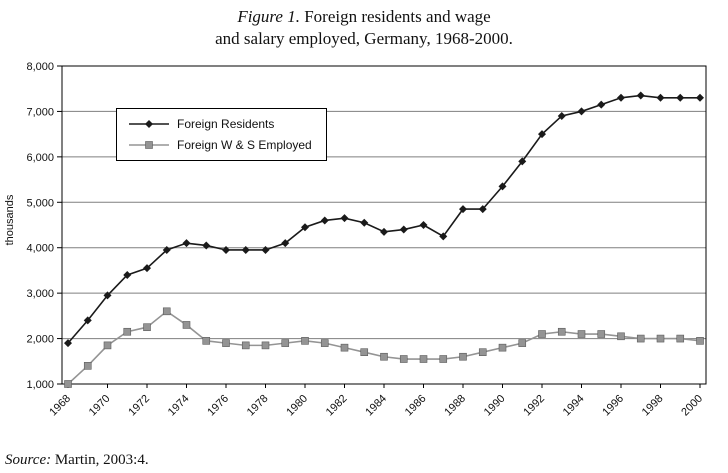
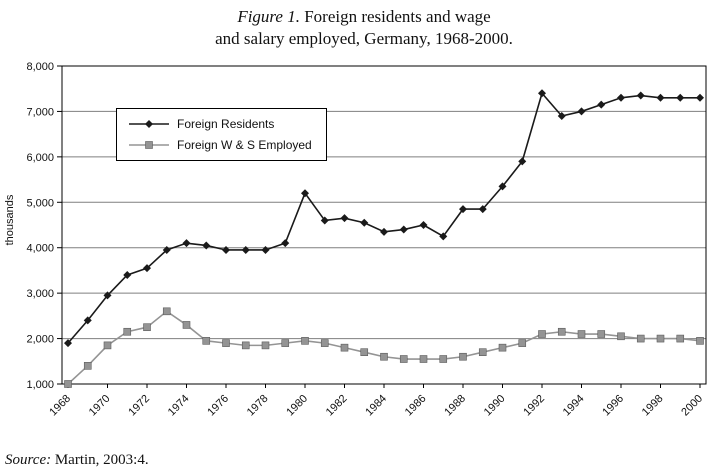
Foreign Residents/1980: 4400 -> 5200
Foreign Residents/1992: 6500 -> 7400
